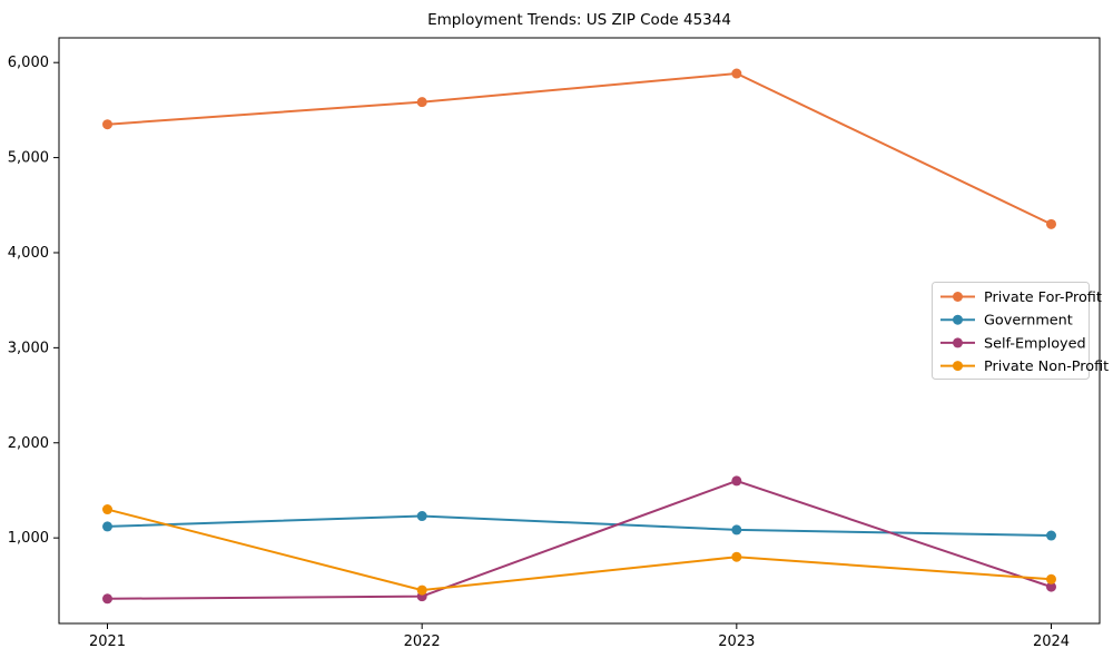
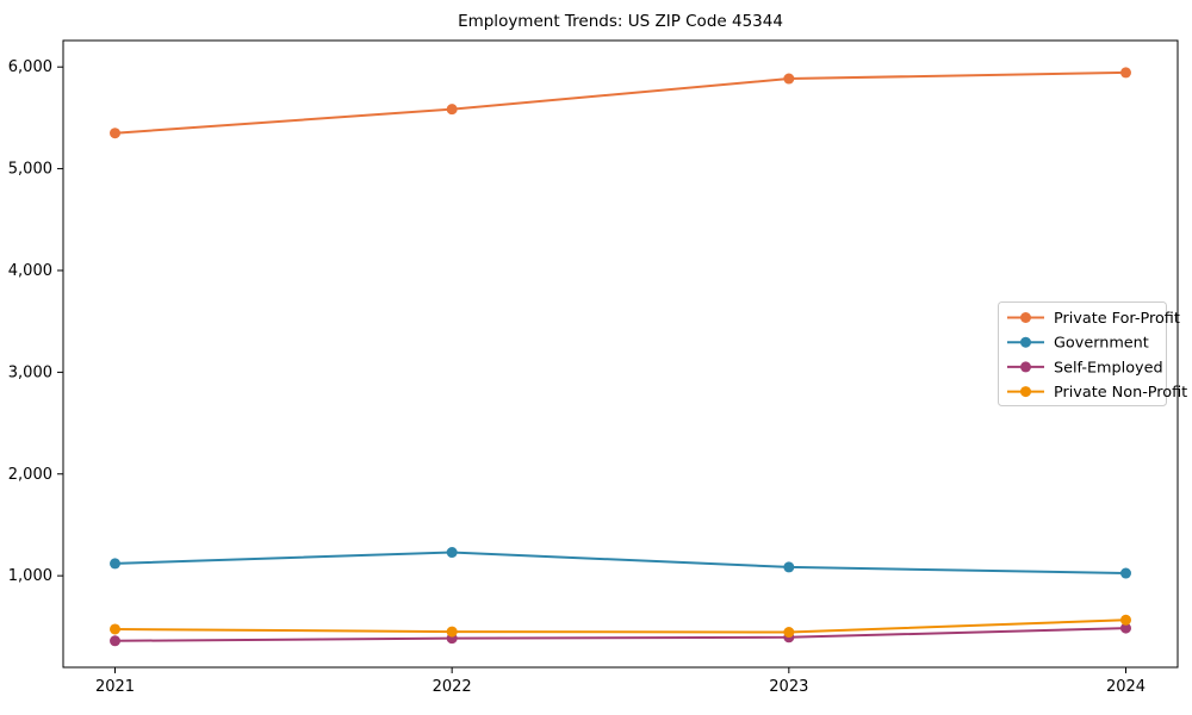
Private Non-Profit/2021: 1300 -> 500
Self-Employed/2023: 1600 -> 400
Private Non-Profit/2023: 800 -> 400
Private For-Profit/2024: 4300 -> 5900
